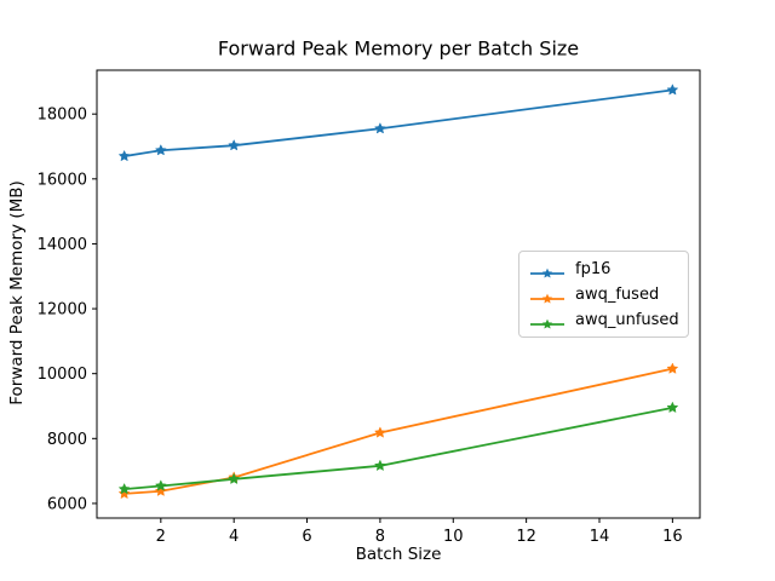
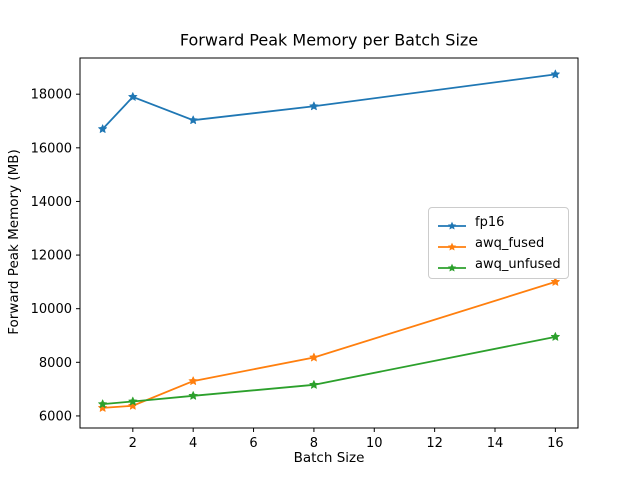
fp16/2: 16900 -> 17900
awq_fused/4: 6800 -> 7300
awq_fused/16: 10200 -> 11000
